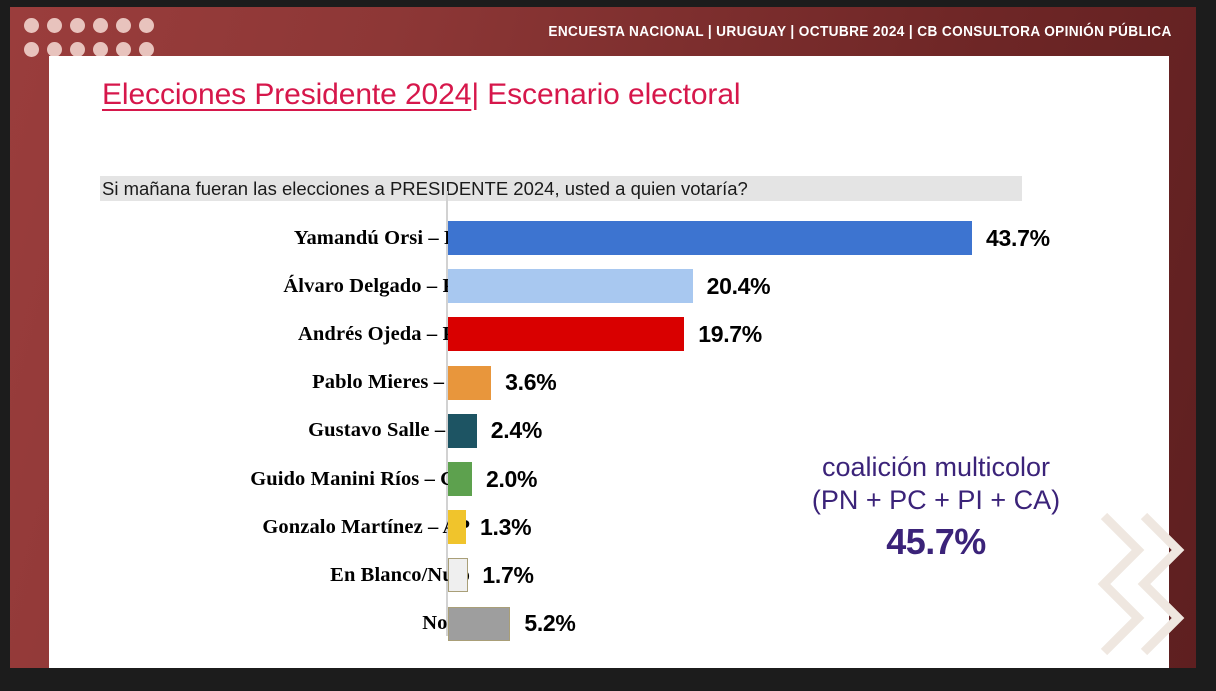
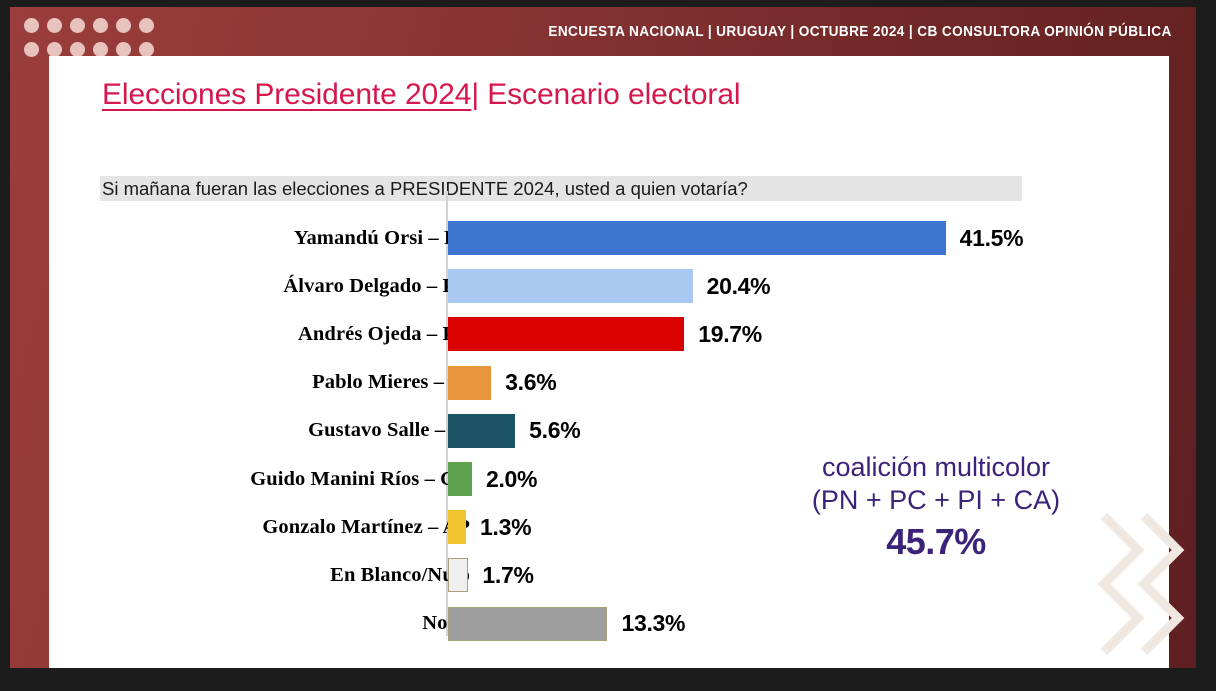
Yamandú Orsi – FA: 43.7% -> 41.5%
Gustavo Salle – IS: 2.4% -> 5.6%
No sé: 5.2% -> 13.3%
